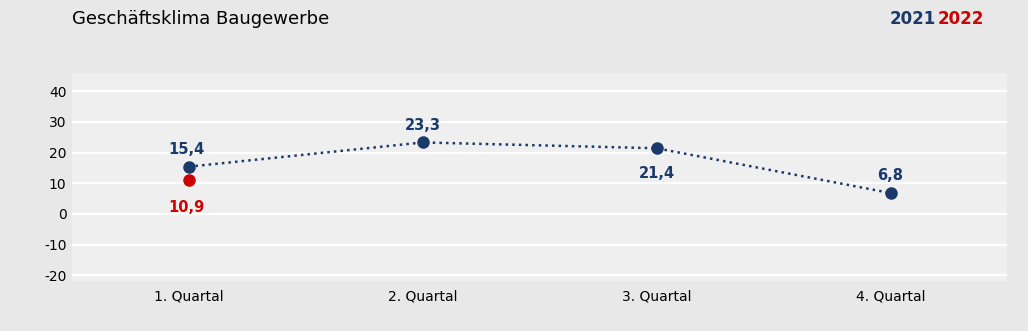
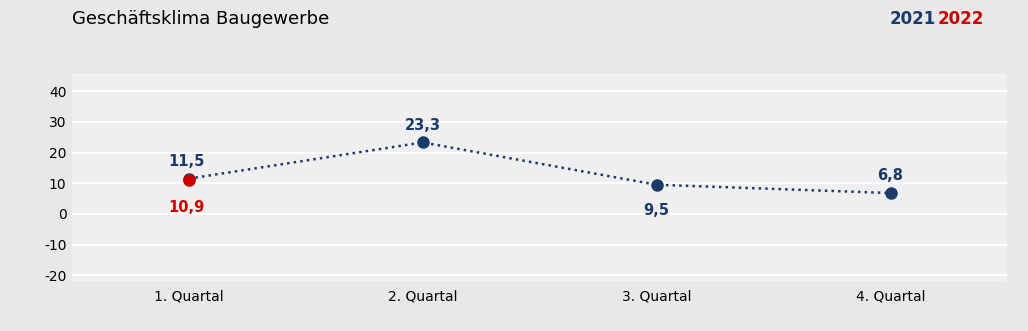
1. Quartal: 15,4 -> 11,5
3. Quartal: 21,4 -> 9,5
